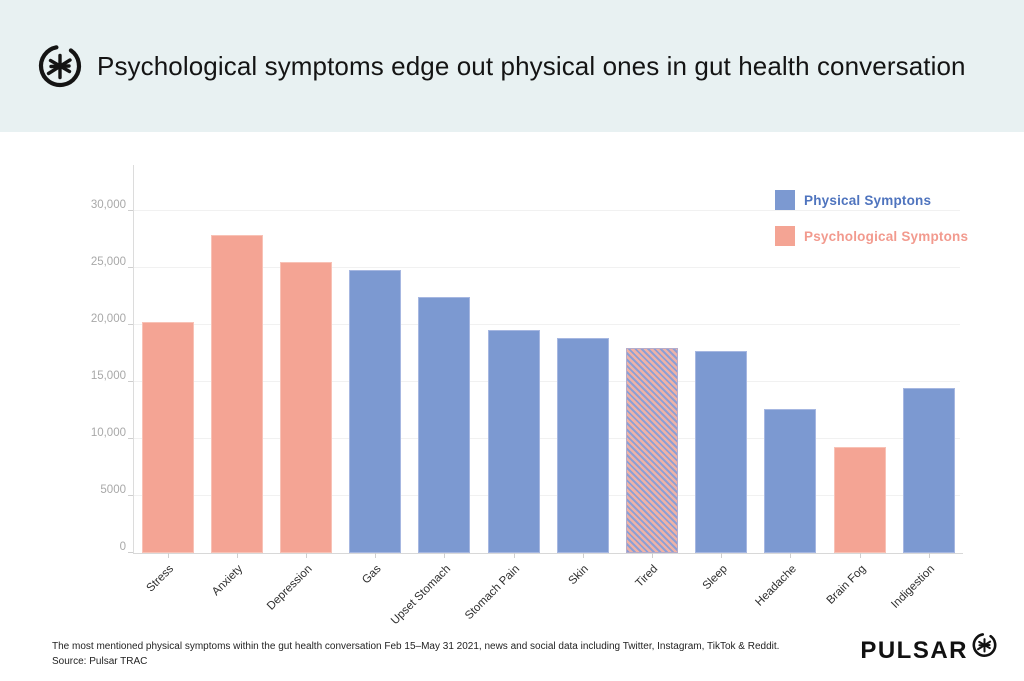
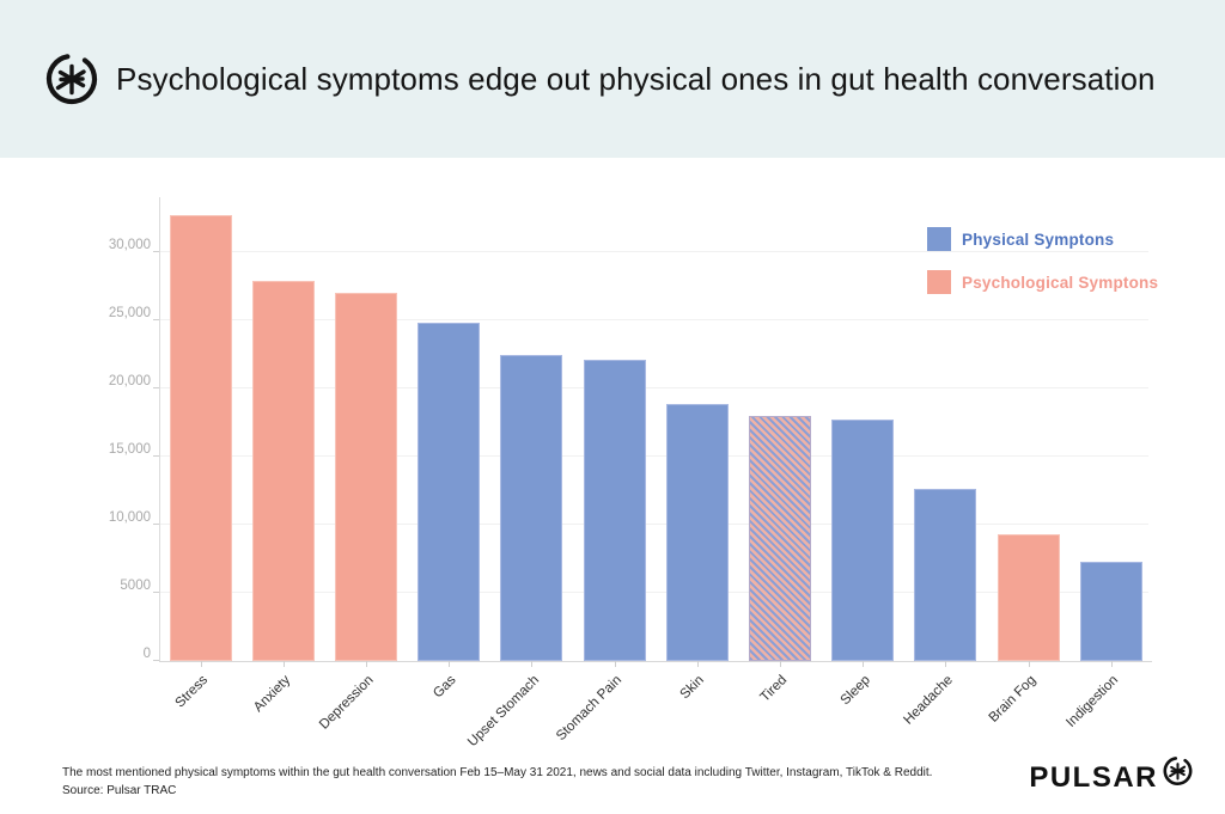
Stress: 20200 -> 32700
Depression: 25500 -> 27000
Stomach Pain: 19500 -> 22100
Indigestion: 14500 -> 7200
